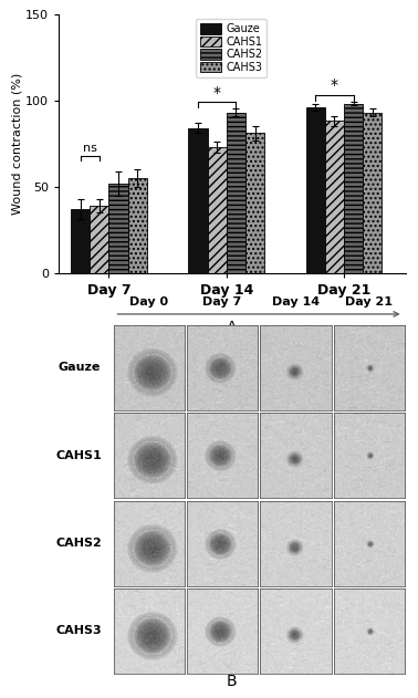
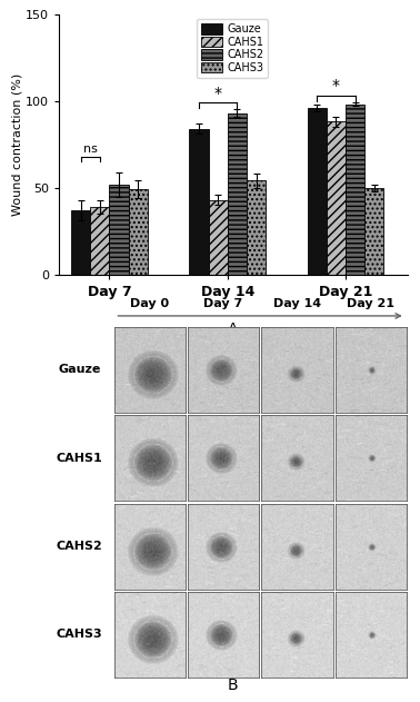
CAHS3/Day 7: 55 -> 49
CAHS1/Day 14: 73 -> 43
CAHS3/Day 14: 81 -> 54
CAHS3/Day 21: 93 -> 50
